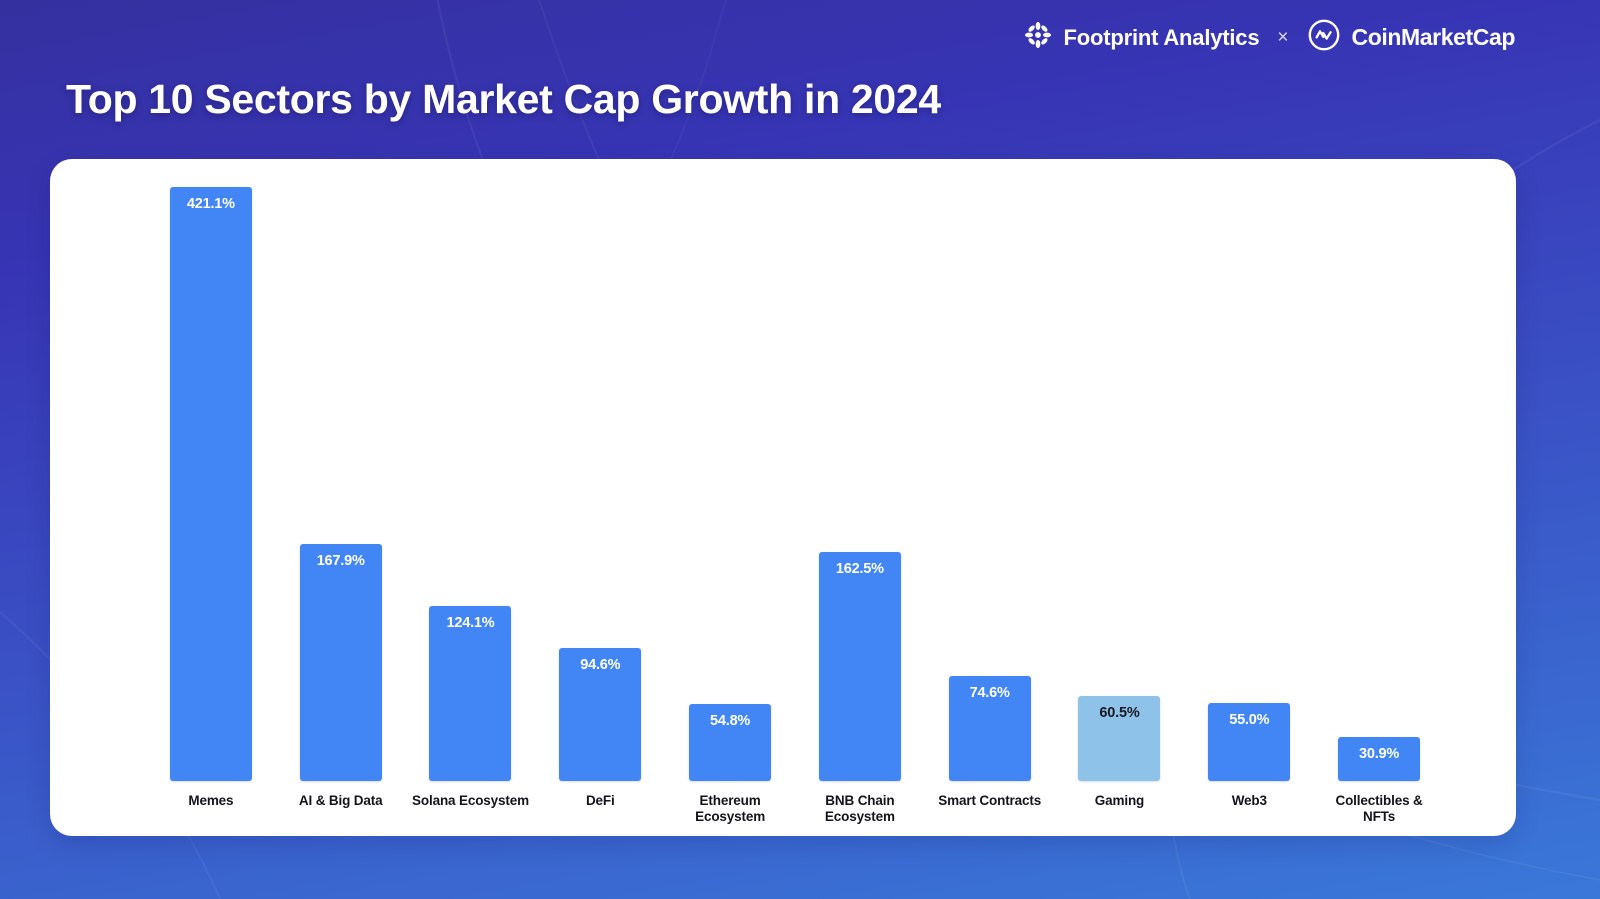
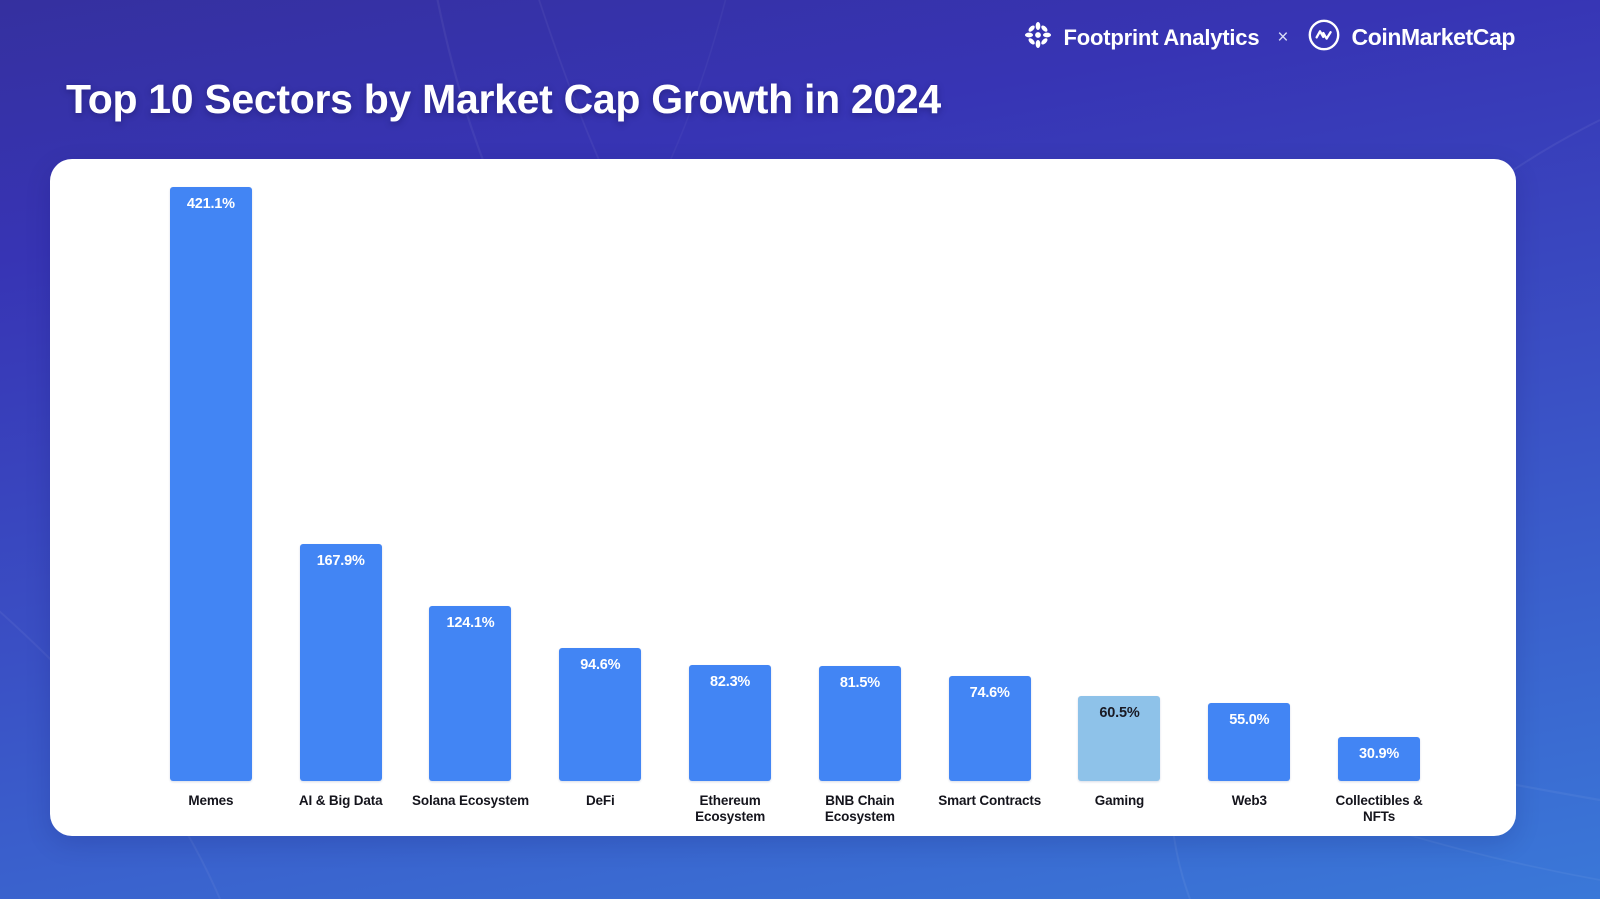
Ethereum Ecosystem: 54.8% -> 82.3%
BNB Chain Ecosystem: 162.5% -> 81.5%
